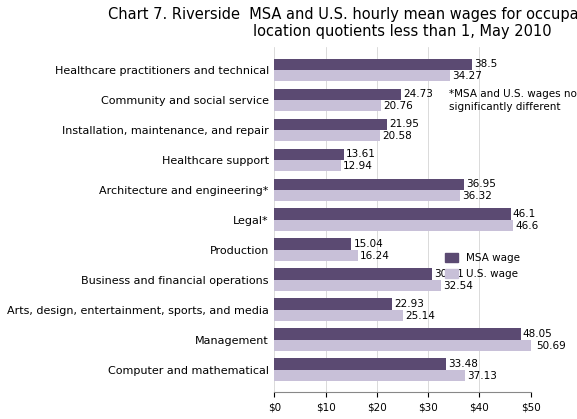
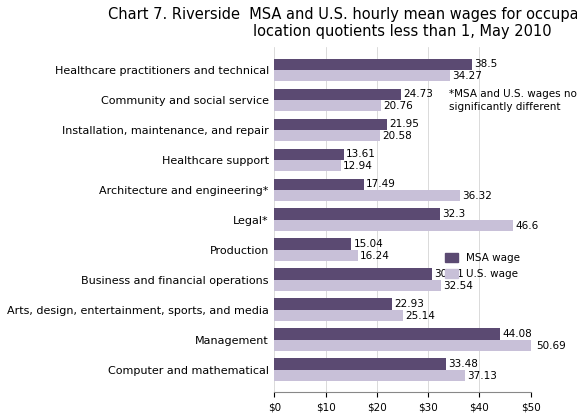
MSA wage/Architecture and engineering*: 36.95 -> 17.49
MSA wage/Legal*: 46.1 -> 32.3
MSA wage/Management: 48.05 -> 44.08
